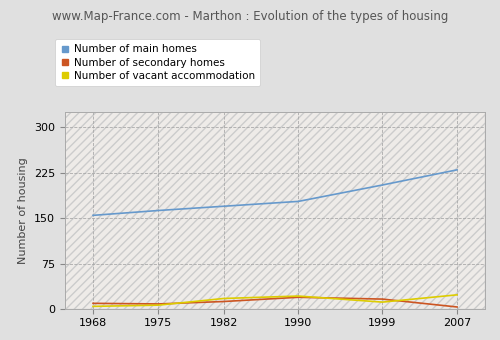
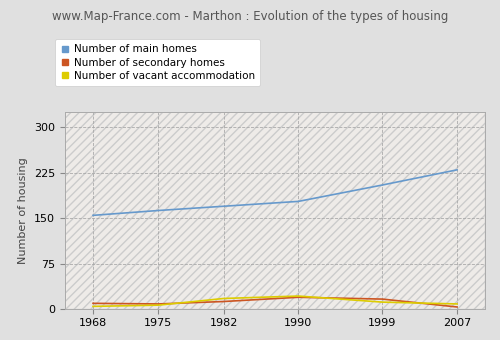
Number of vacant accommodation/2007: 24 -> 9
